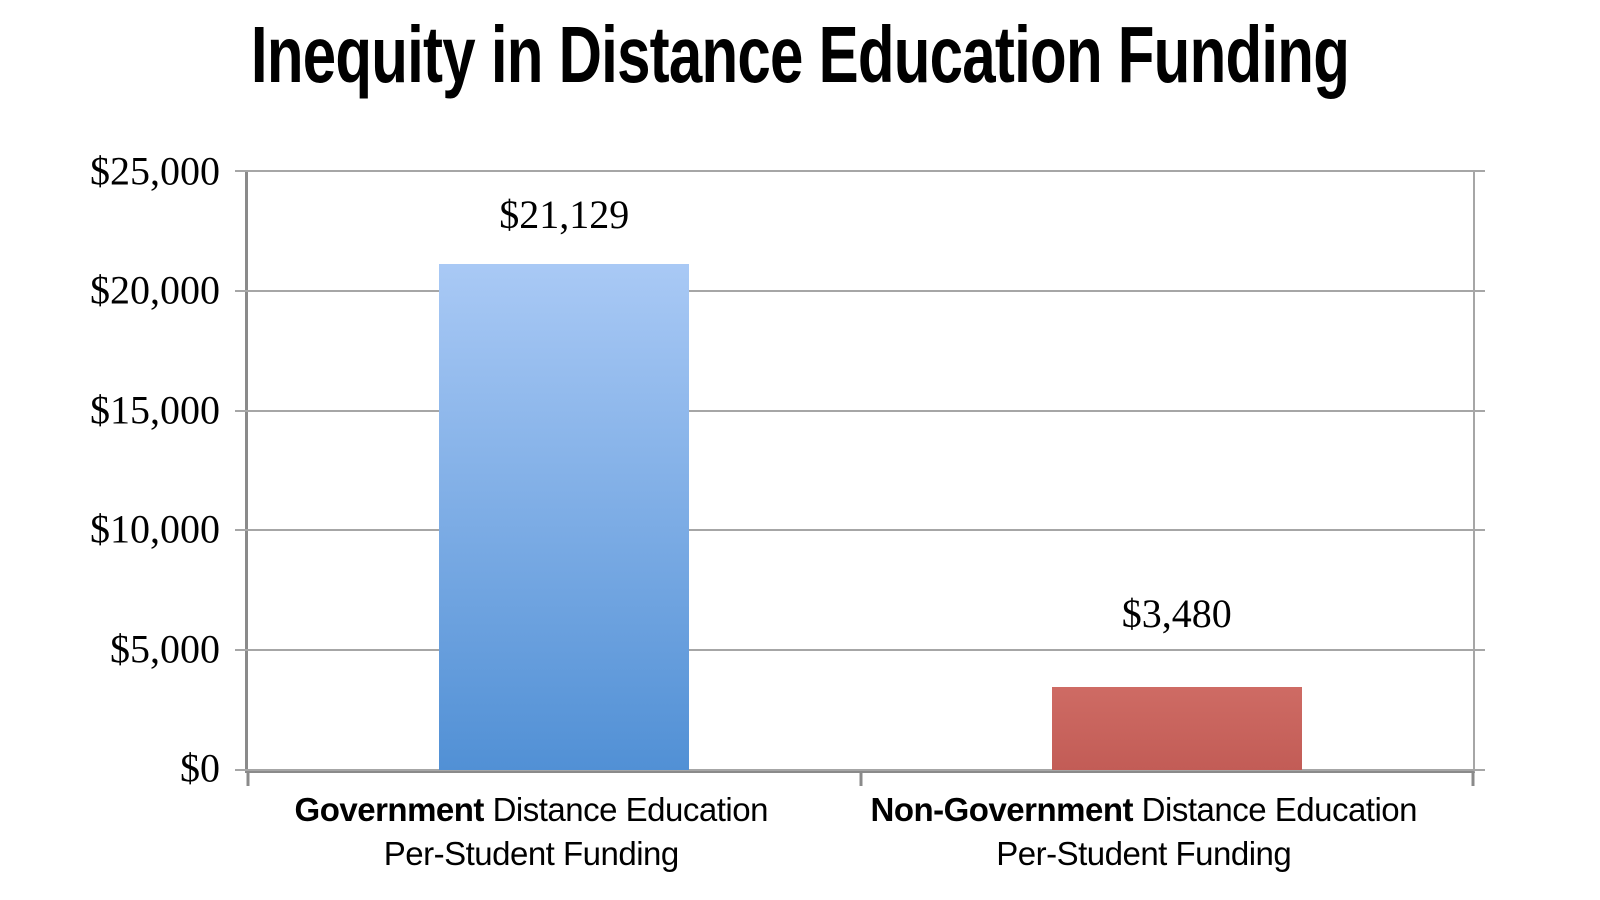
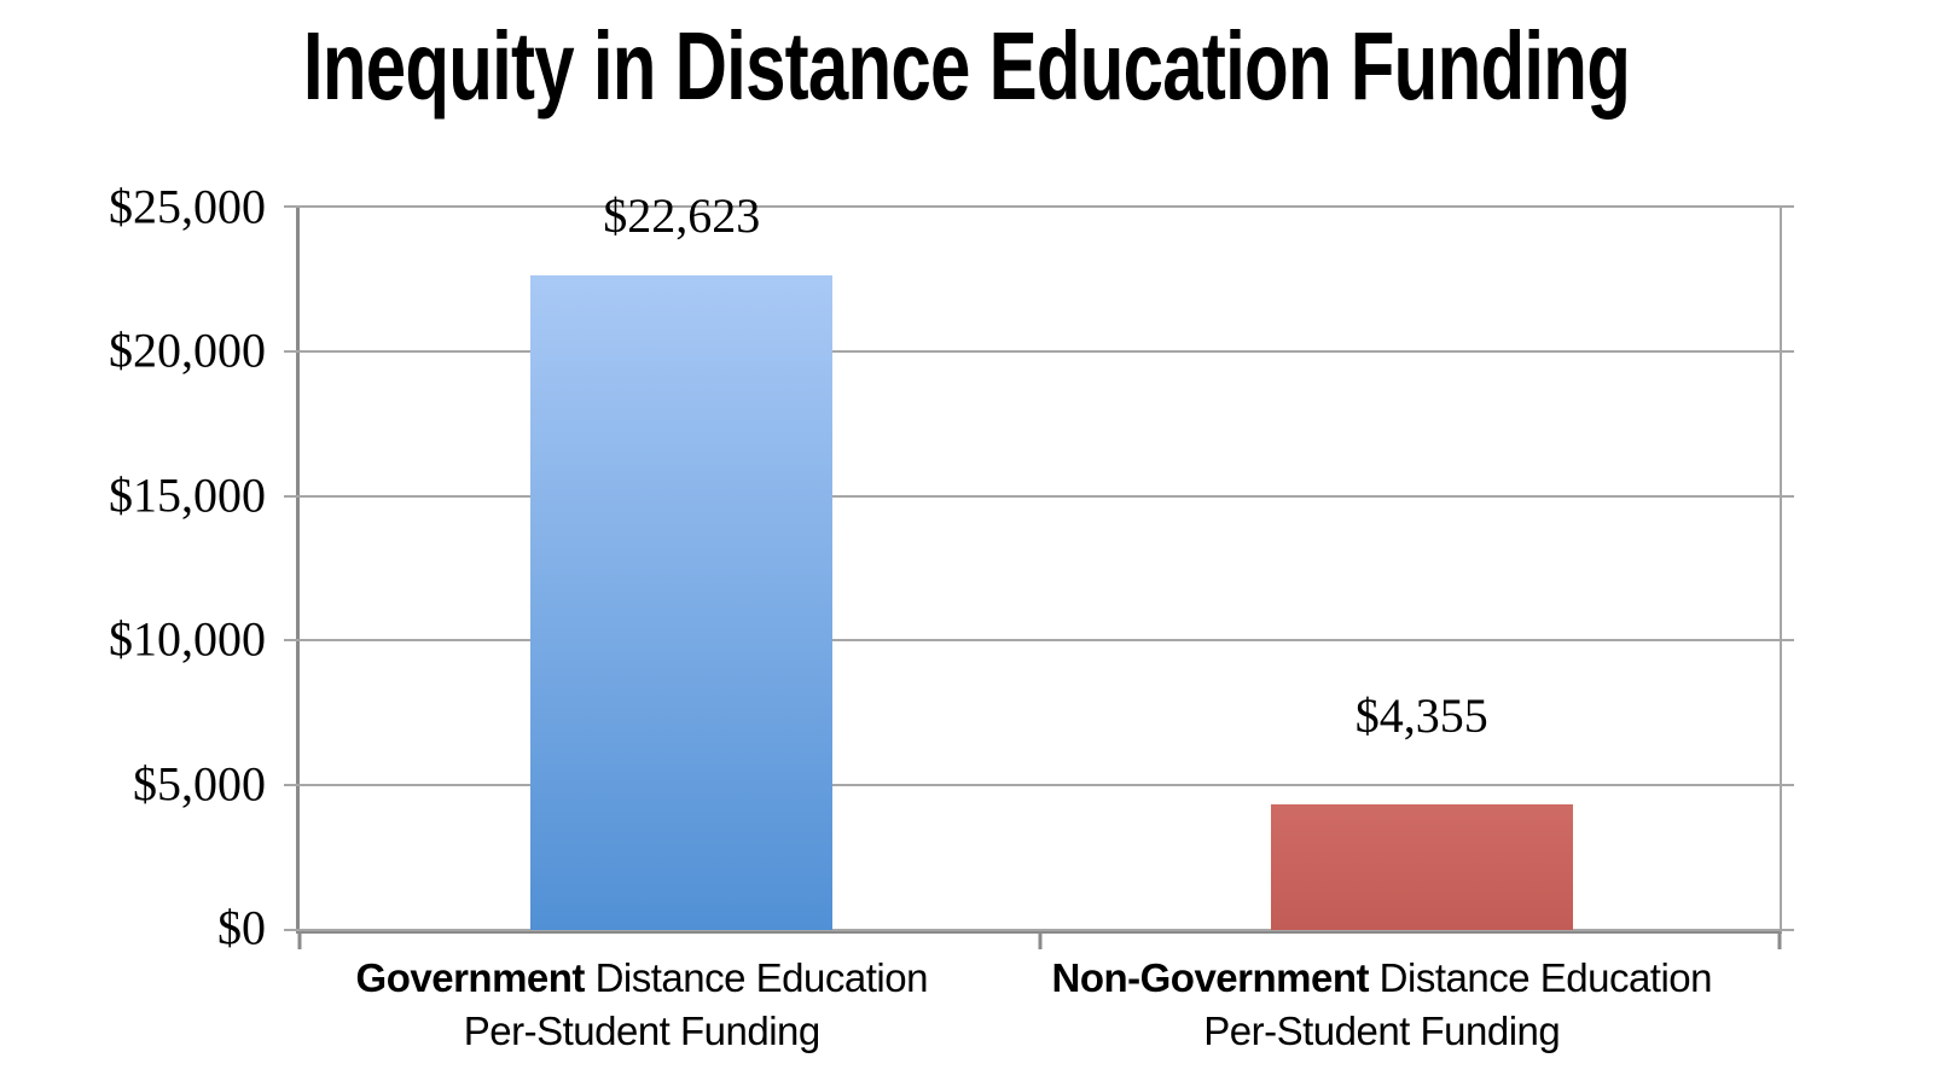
Government Distance Education Per-Student Funding: $21,129 -> $22,623
Non-Government Distance Education Per-Student Funding: $3,480 -> $4,355
